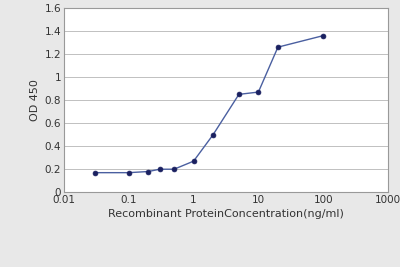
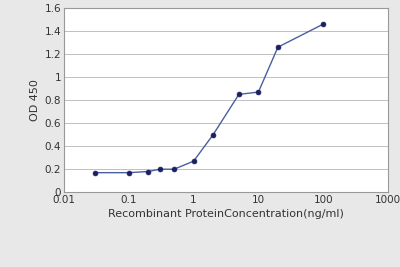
100: 1.36 -> 1.46
